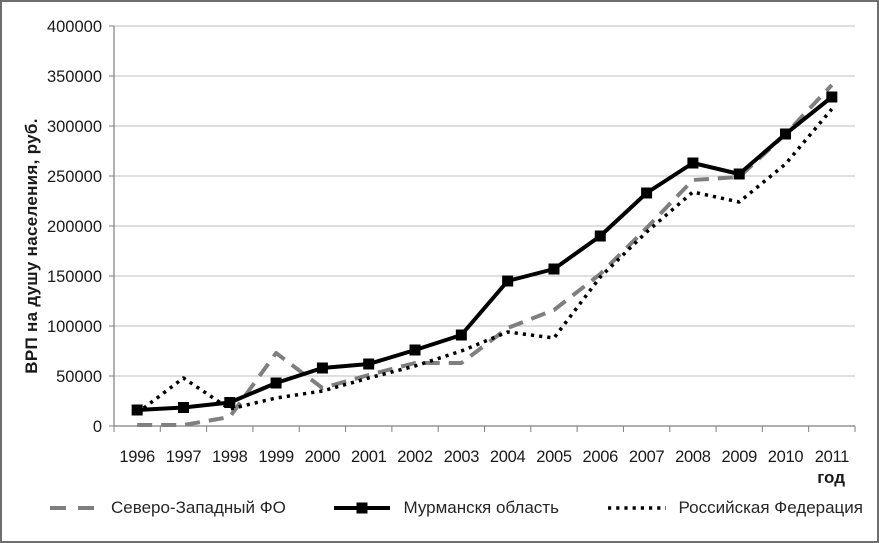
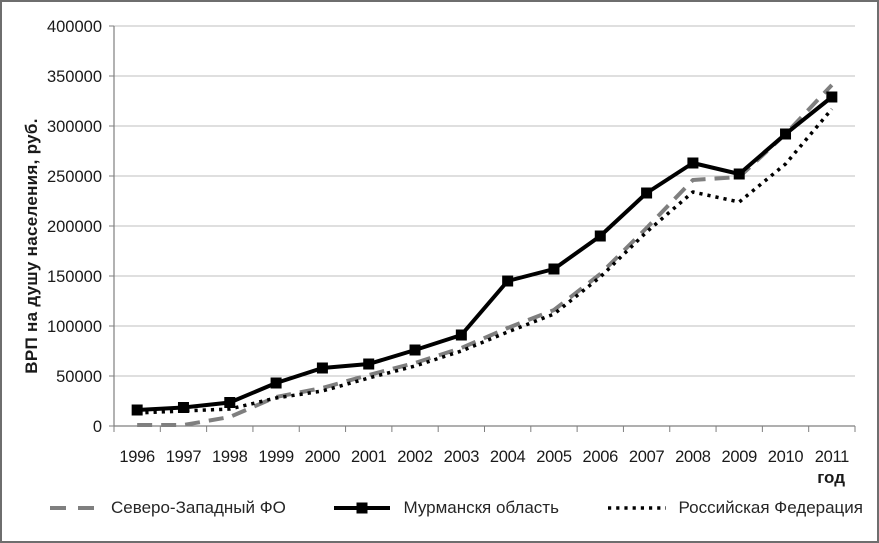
Российская Федерация/1997: 48000 -> 15000
Северо-Западный ФО/1999: 73000 -> 29000
Северо-Западный ФО/2003: 63000 -> 78000
Российская Федерация/2005: 88000 -> 112000
